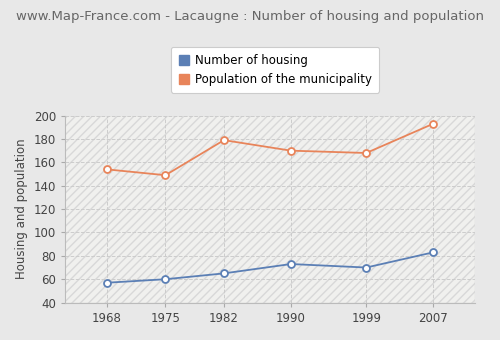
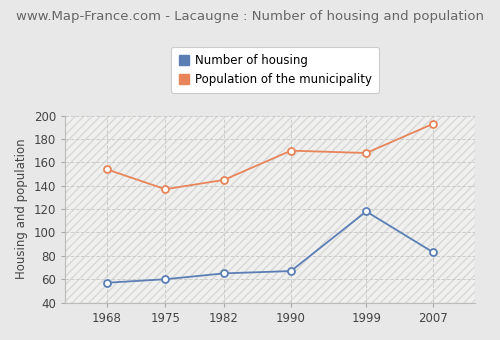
Population of the municipality/1975: 149 -> 137
Population of the municipality/1982: 179 -> 145
Number of housing/1990: 73 -> 67
Number of housing/1999: 70 -> 118
